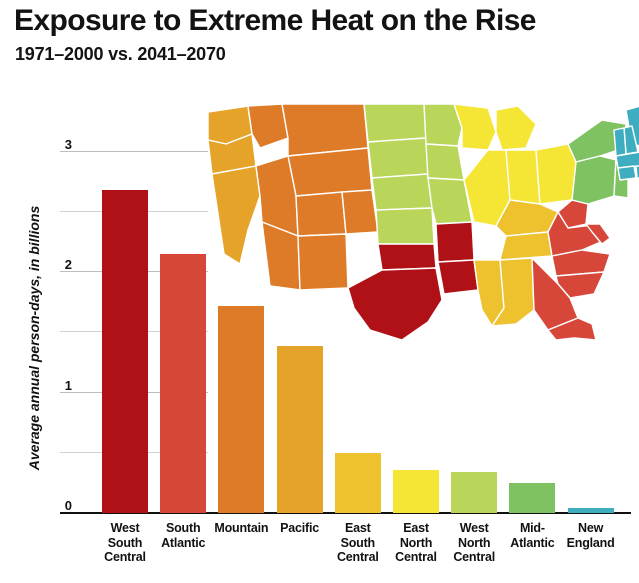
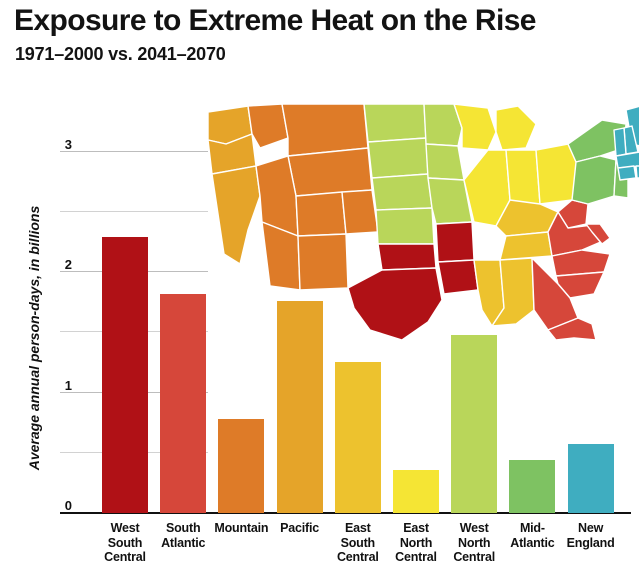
West South Central: 2.68 -> 2.29
South Atlantic: 2.15 -> 1.82
Mountain: 1.72 -> 0.78
Pacific: 1.39 -> 1.76
East South Central: 0.50 -> 1.25
West North Central: 0.34 -> 1.48
Mid-Atlantic: 0.25 -> 0.44
New England: 0.04 -> 0.57
